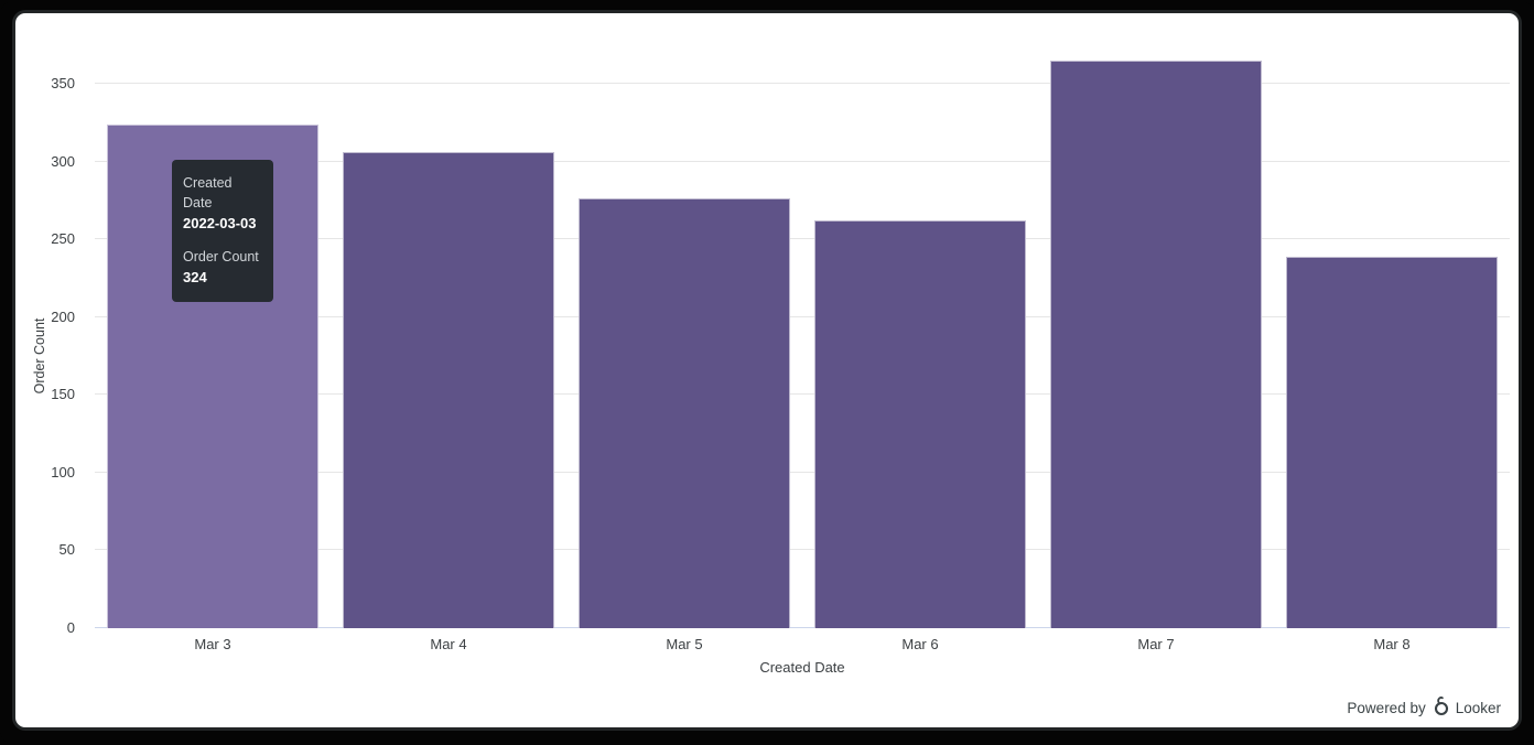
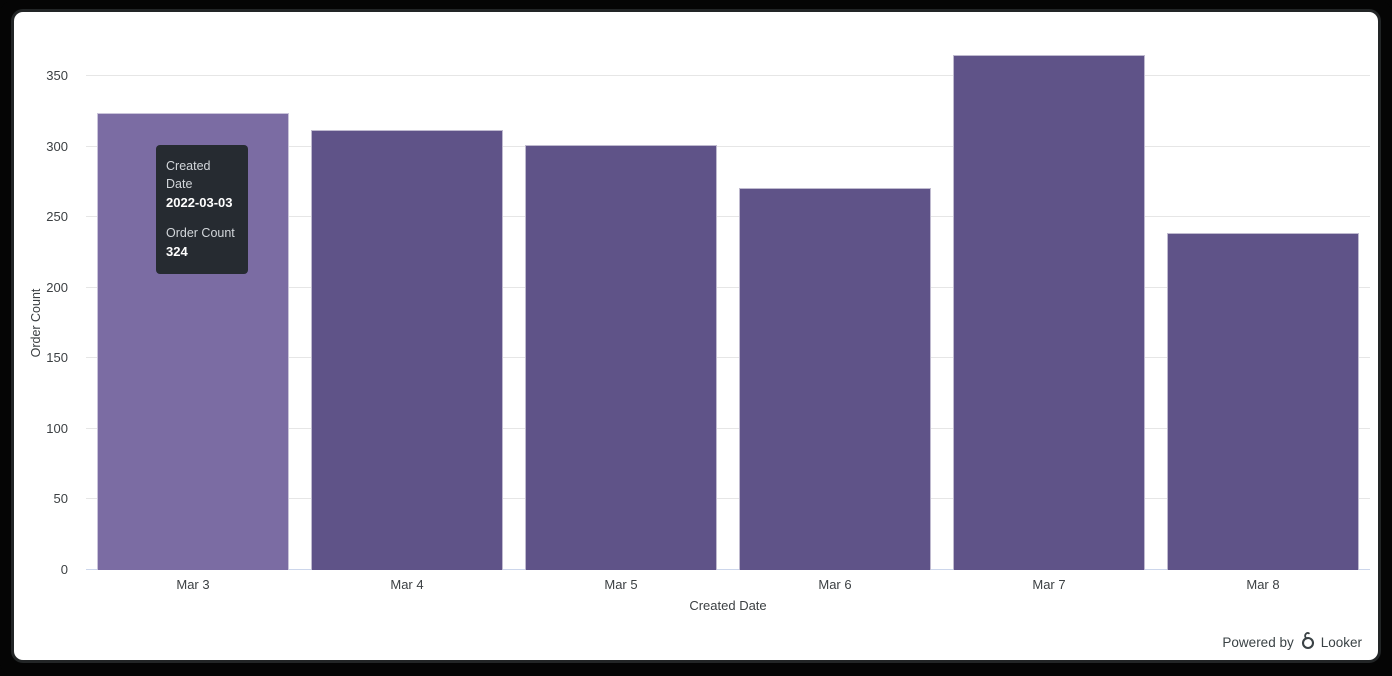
Mar 4: 306 -> 312
Mar 5: 276 -> 301
Mar 6: 262 -> 271
